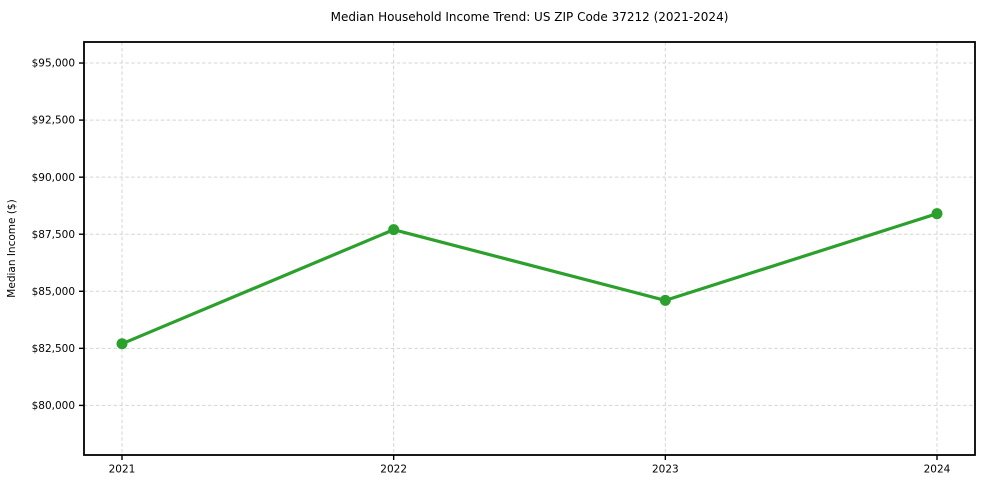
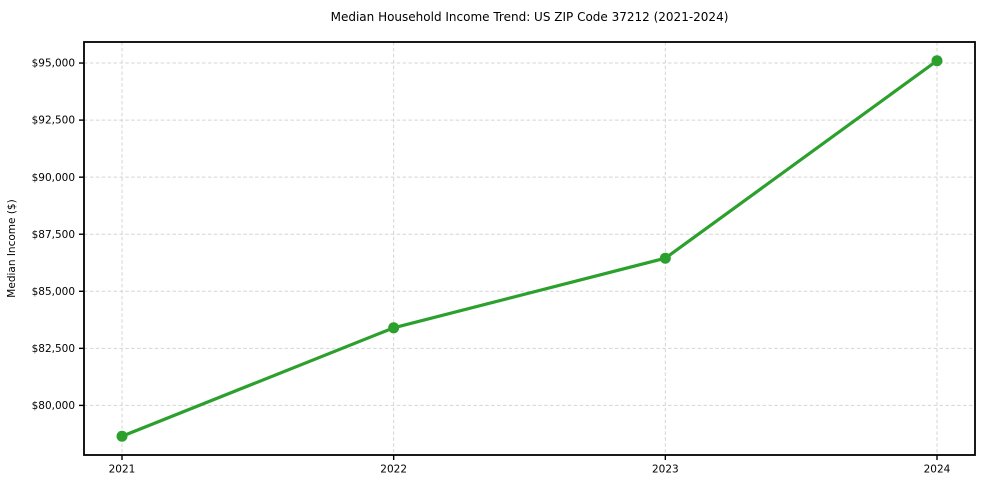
2021: $82700 -> $78600
2022: $87700 -> $83400
2023: $84600 -> $86400
2024: $88400 -> $95100
